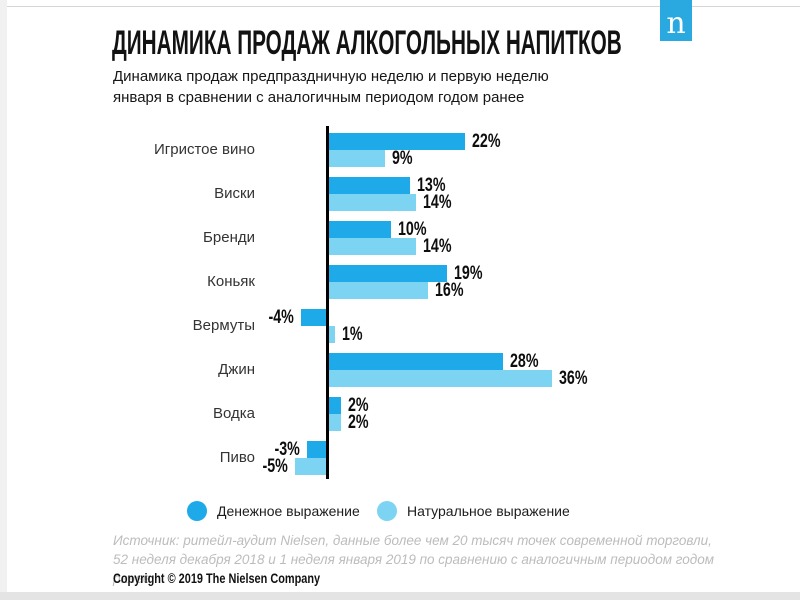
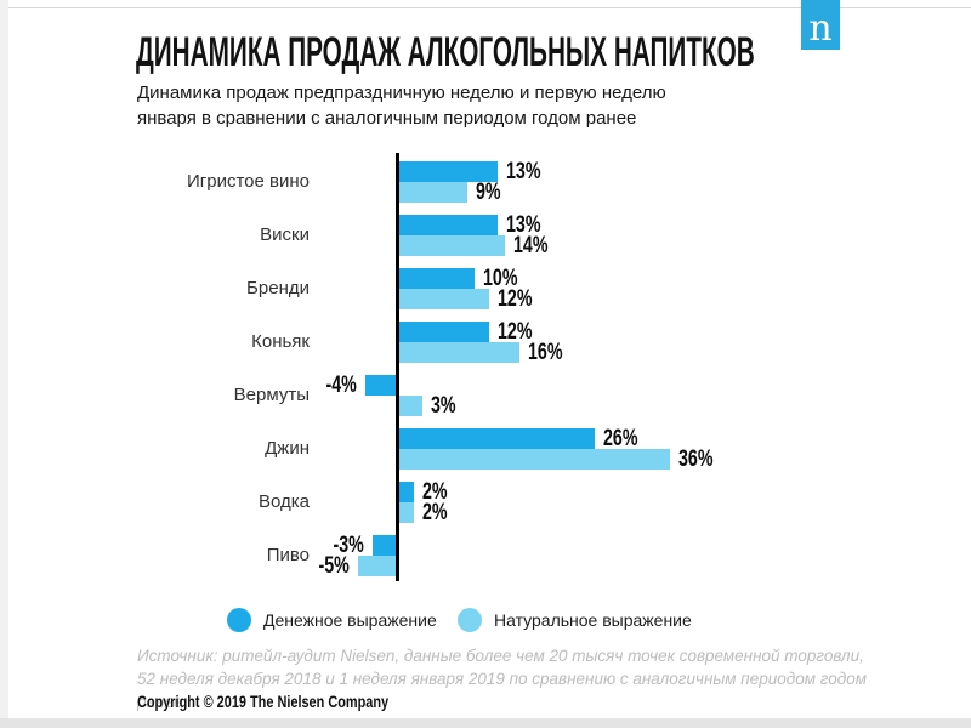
Денежное выражение/Игристое вино: 22% -> 13%
Натуральное выражение/Бренди: 14% -> 12%
Денежное выражение/Коньяк: 19% -> 12%
Натуральное выражение/Вермуты: 1% -> 3%
Денежное выражение/Джин: 28% -> 26%
